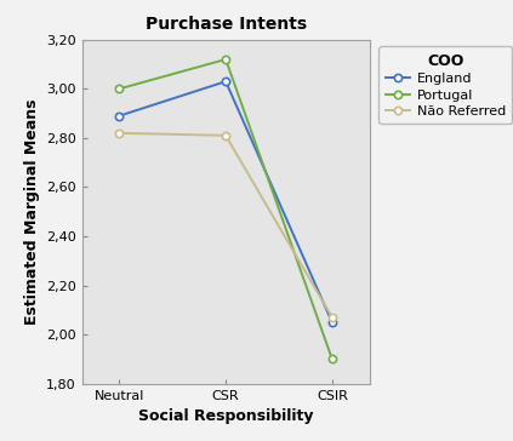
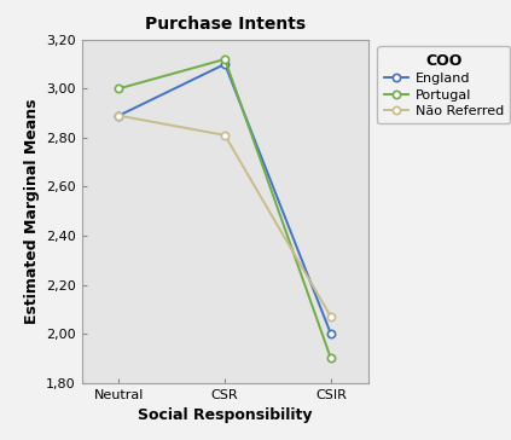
Não Referred/Neutral: 2,82 -> 2,89
England/CSR: 3,03 -> 3,10
England/CSIR: 2,05 -> 2,00
